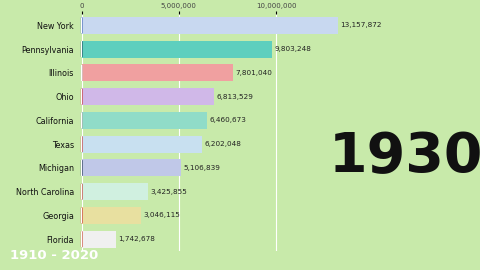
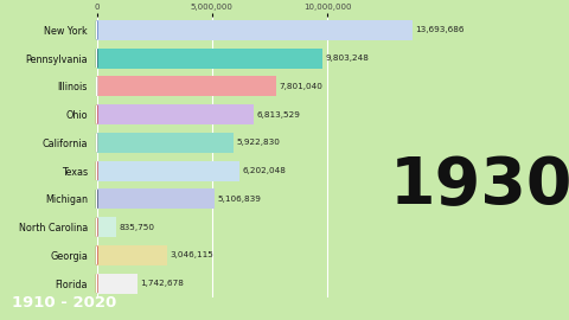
New York: 13,157,872 -> 13,693,686
California: 6,460,673 -> 5,922,830
North Carolina: 3,425,855 -> 835,750
